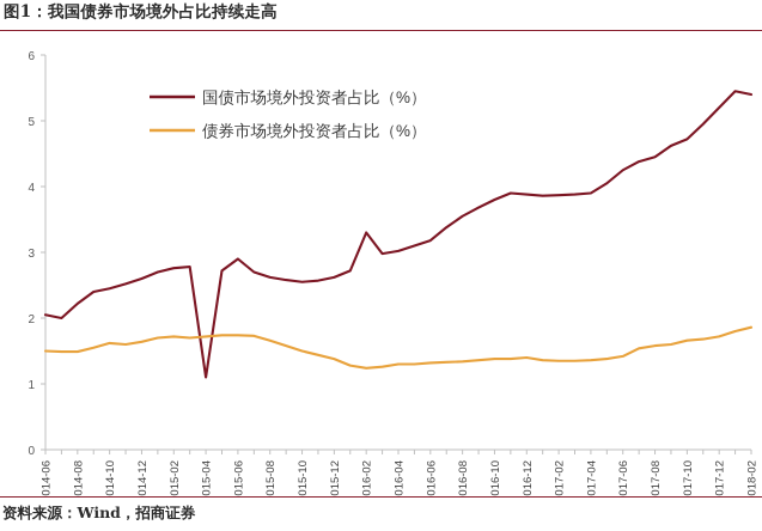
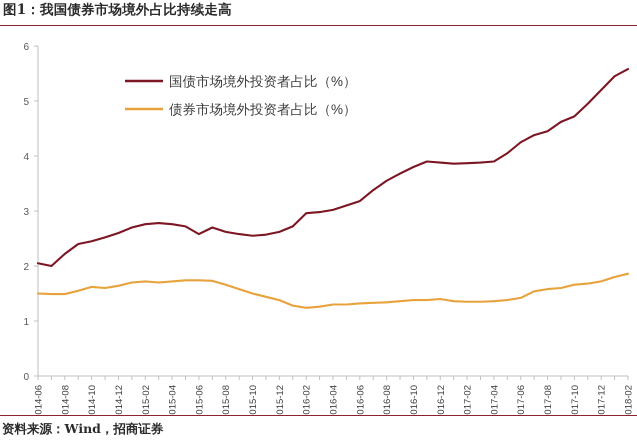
国债市场境外投资者占比（%）/2015-04: 1.1 -> 2.8
国债市场境外投资者占比（%）/2015-06: 2.9 -> 2.6
国债市场境外投资者占比（%）/2016-02: 3.3 -> 3.0
国债市场境外投资者占比（%）/2018-02: 5.4 -> 5.6
